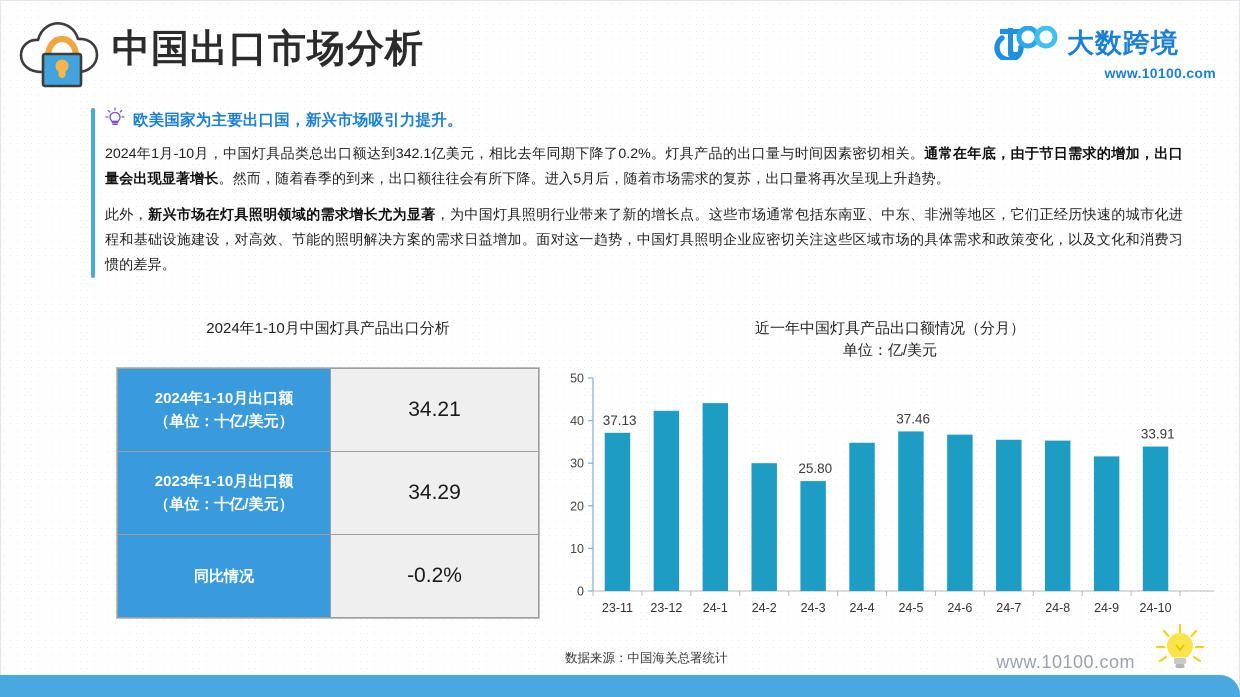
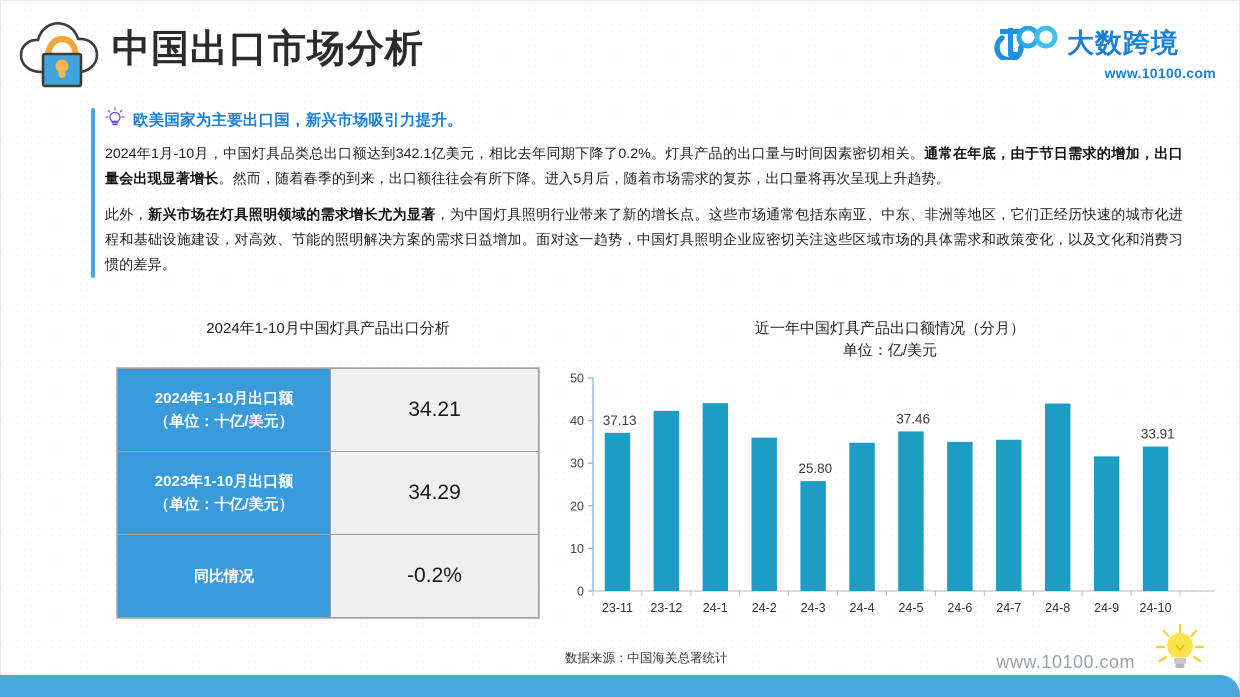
24-2: 30 -> 36
24-6: 37 -> 35
24-8: 35 -> 44
